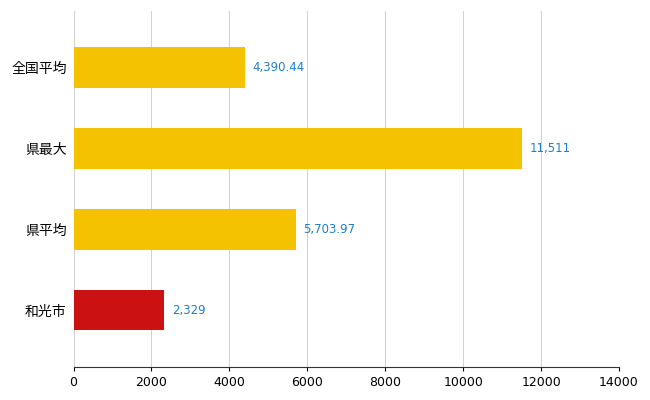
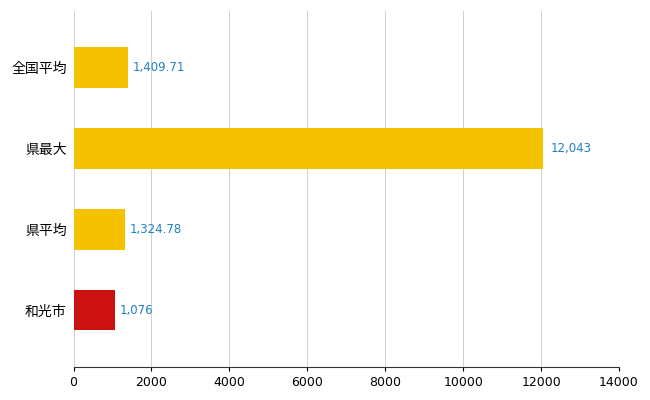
全国平均: 4,390.44 -> 1,409.71
県最大: 11,511 -> 12,043
県平均: 5,703.97 -> 1,324.78
和光市: 2,329 -> 1,076
